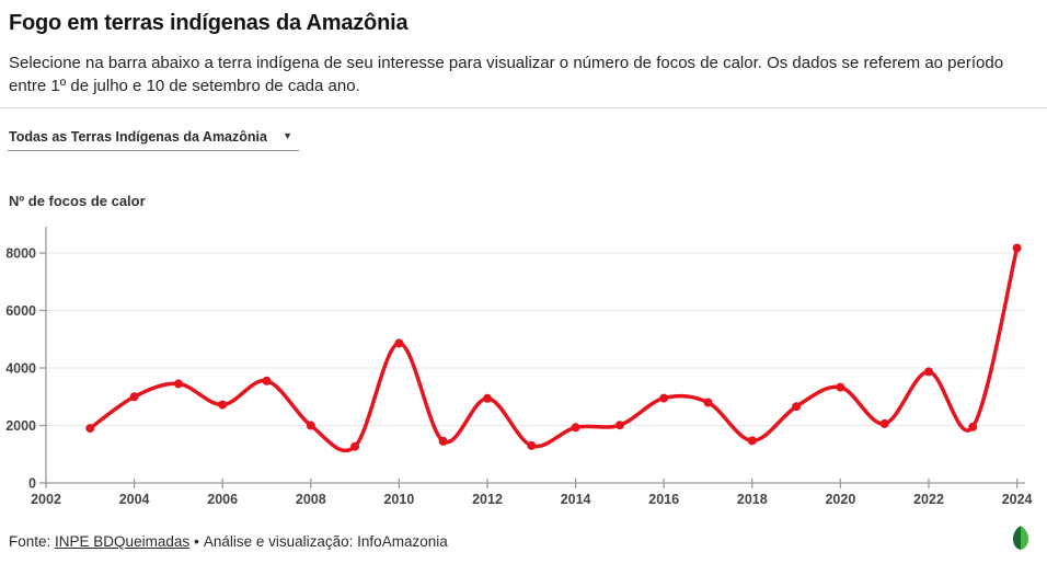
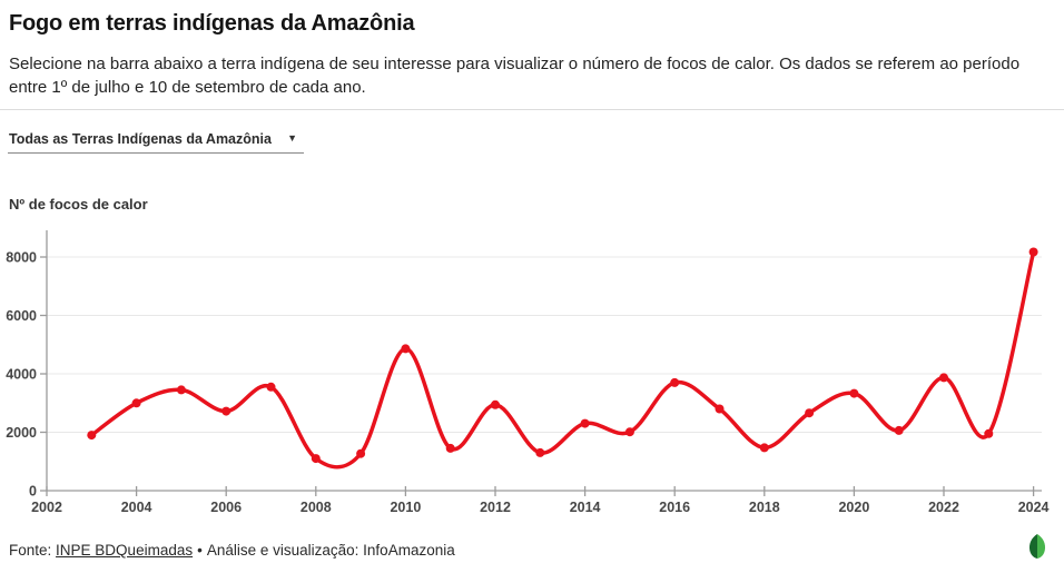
2008: 2000 -> 1100
2014: 1900 -> 2300
2016: 3000 -> 3700
